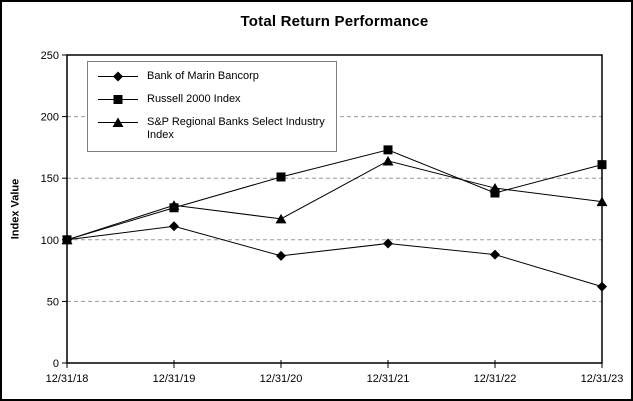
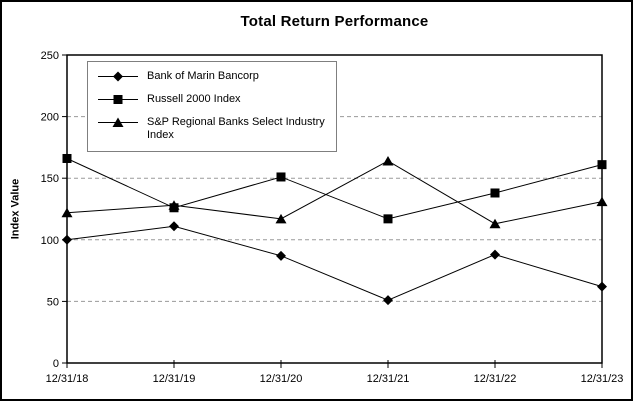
Russell 2000 Index/12/31/18: 100 -> 166
S&P Regional Banks Select Industry Index/12/31/18: 100 -> 122
Bank of Marin Bancorp/12/31/21: 97 -> 51
Russell 2000 Index/12/31/21: 173 -> 117
S&P Regional Banks Select Industry Index/12/31/22: 142 -> 113
